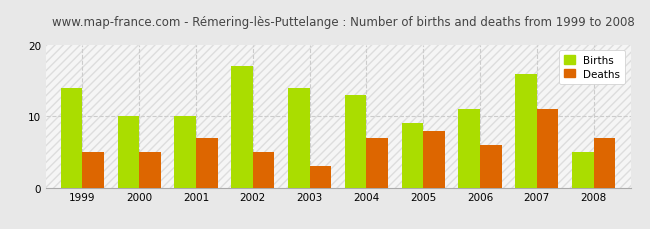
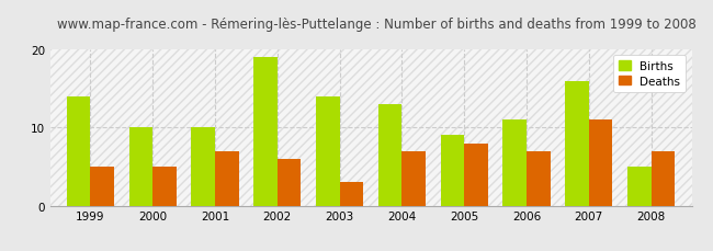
Births/2002: 17 -> 19
Deaths/2002: 5 -> 6
Deaths/2006: 6 -> 7
